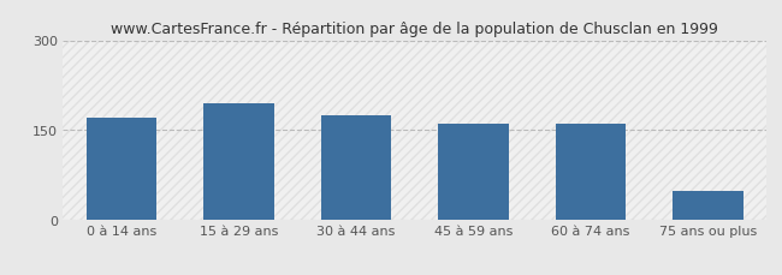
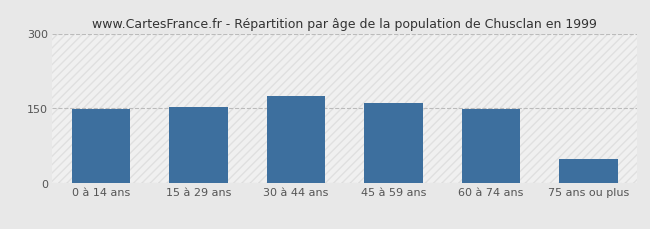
0 à 14 ans: 170 -> 148
15 à 29 ans: 195 -> 153
60 à 74 ans: 160 -> 149
